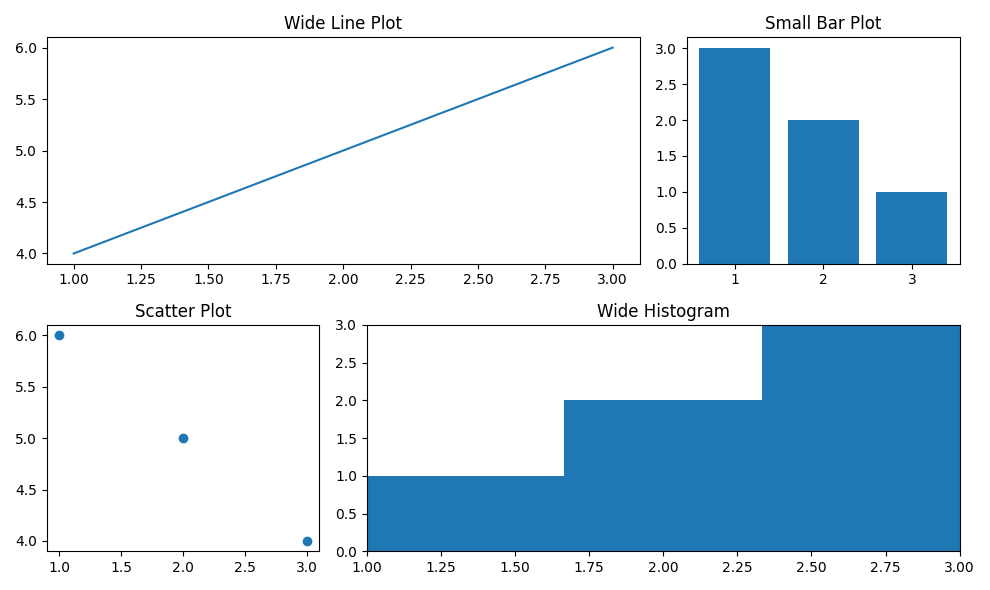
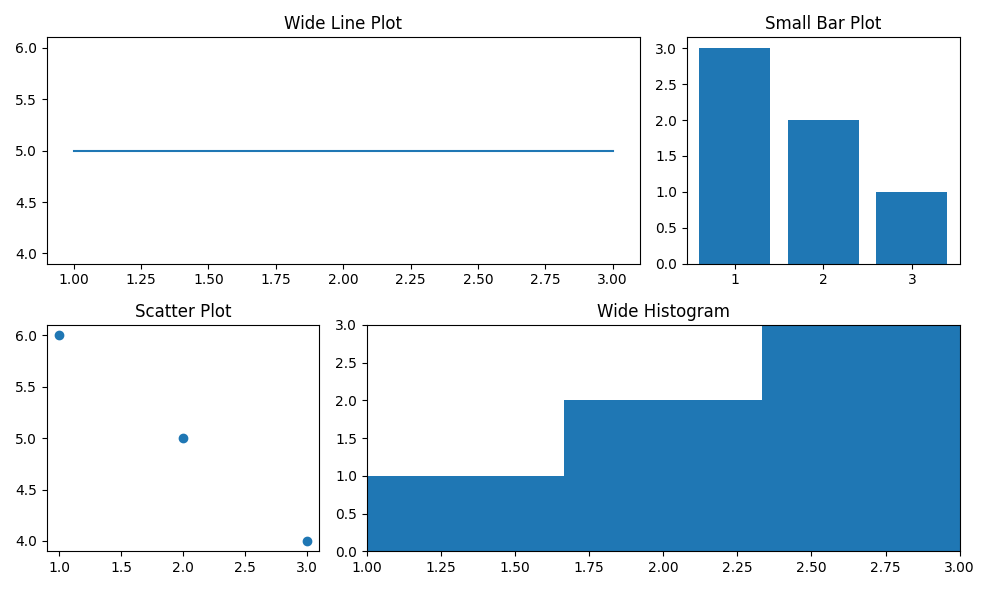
Wide Line Plot/1.00: 4 -> 5
Wide Line Plot/3.00: 6 -> 5
